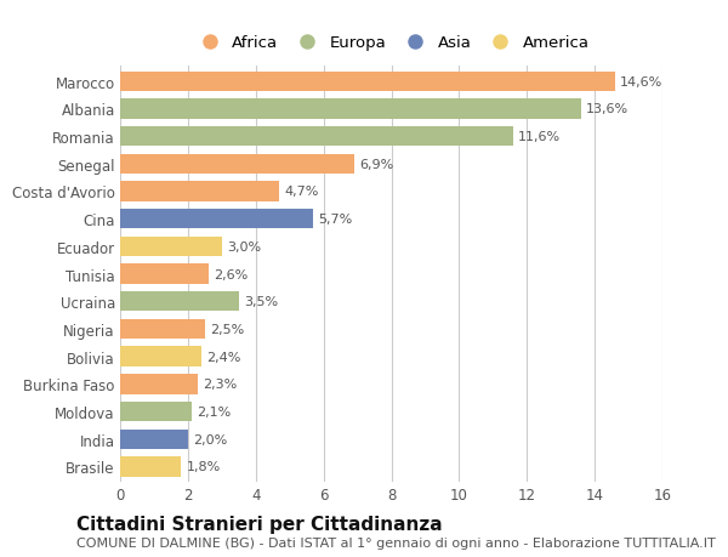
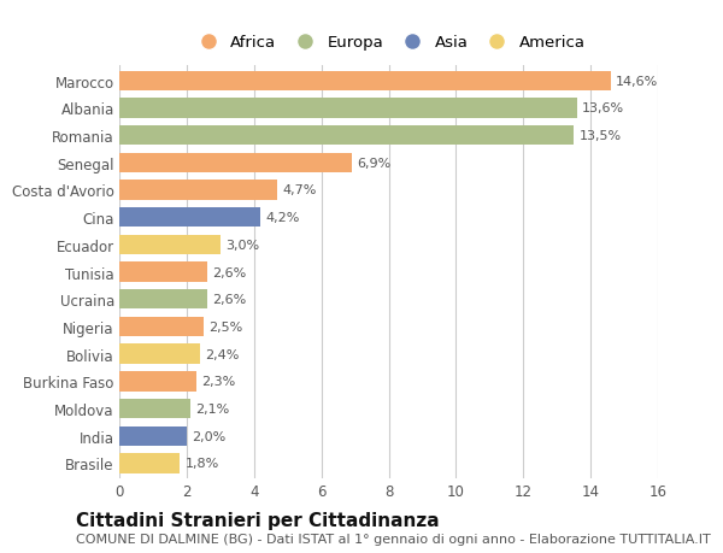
Romania: 11,6% -> 13,5%
Cina: 5,7% -> 4,2%
Ucraina: 3,5% -> 2,6%
